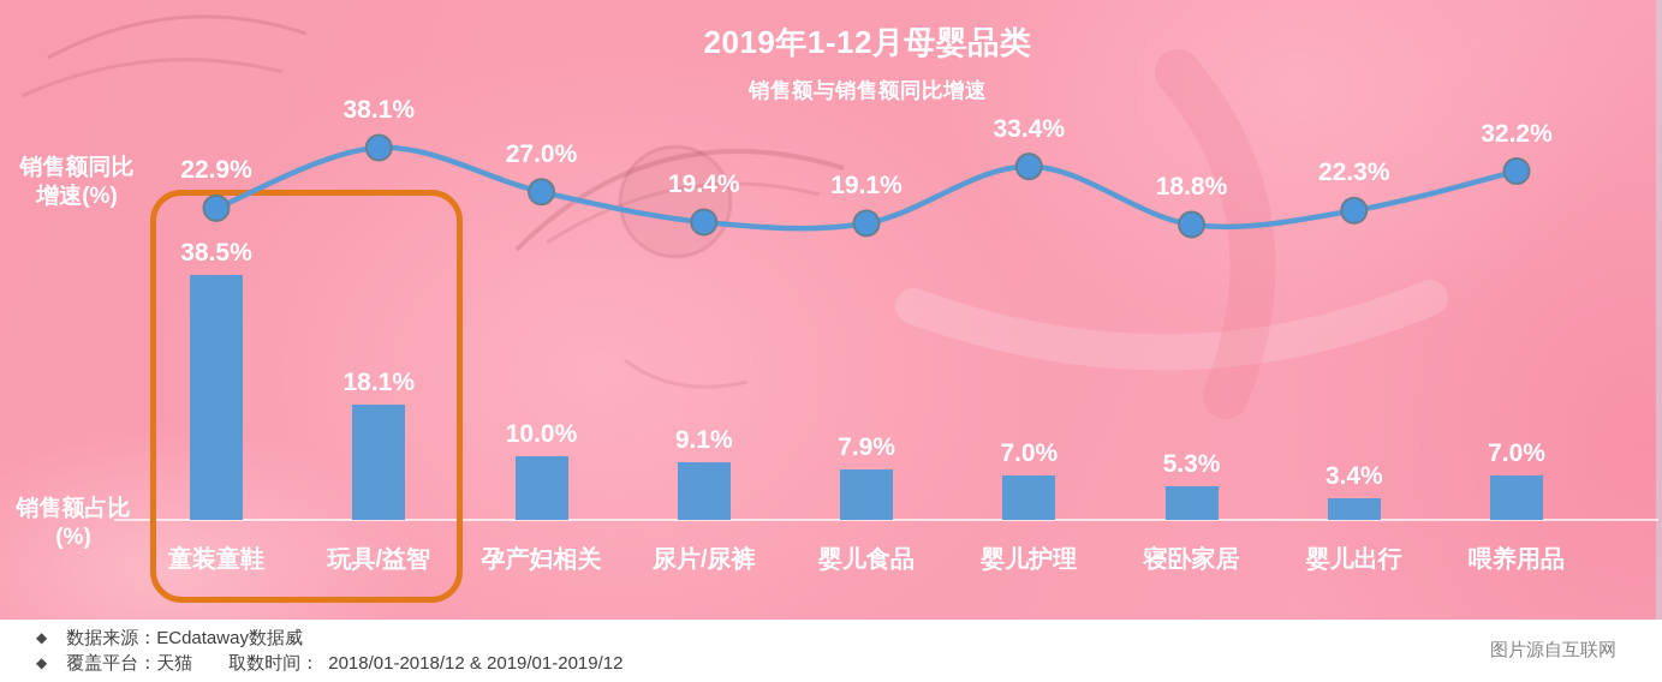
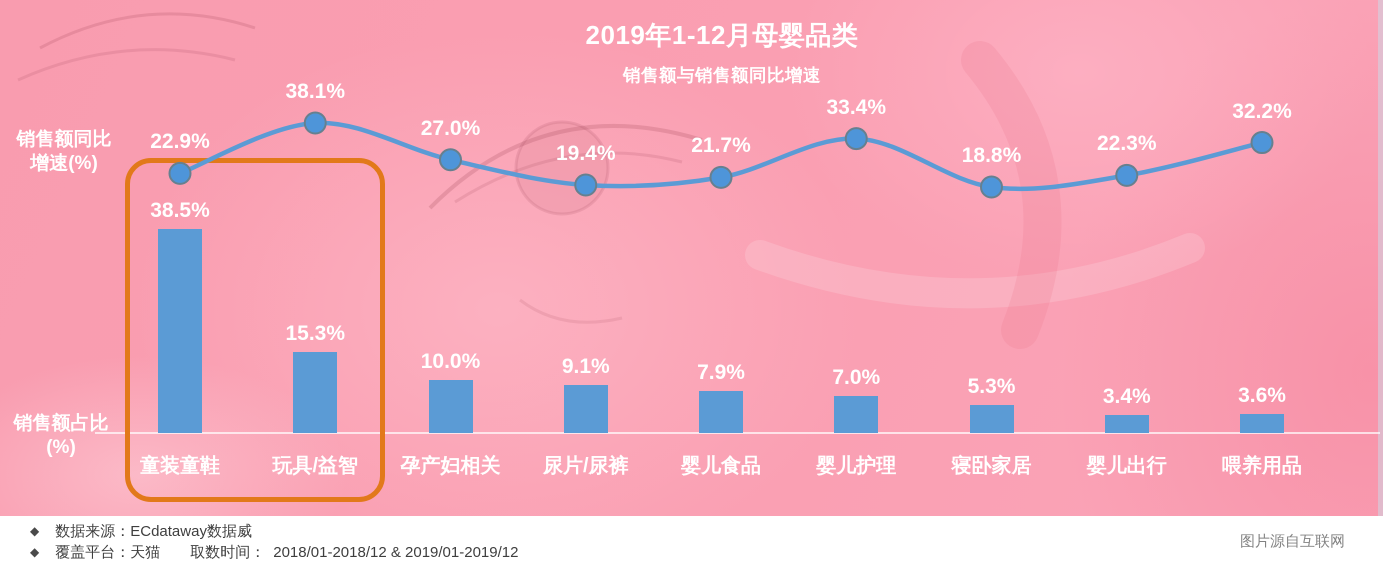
销售额占比(%)/玩具/益智: 18.1% -> 15.3%
销售额同比增速(%)/婴儿食品: 19.1% -> 21.7%
销售额占比(%)/喂养用品: 7.0% -> 3.6%
